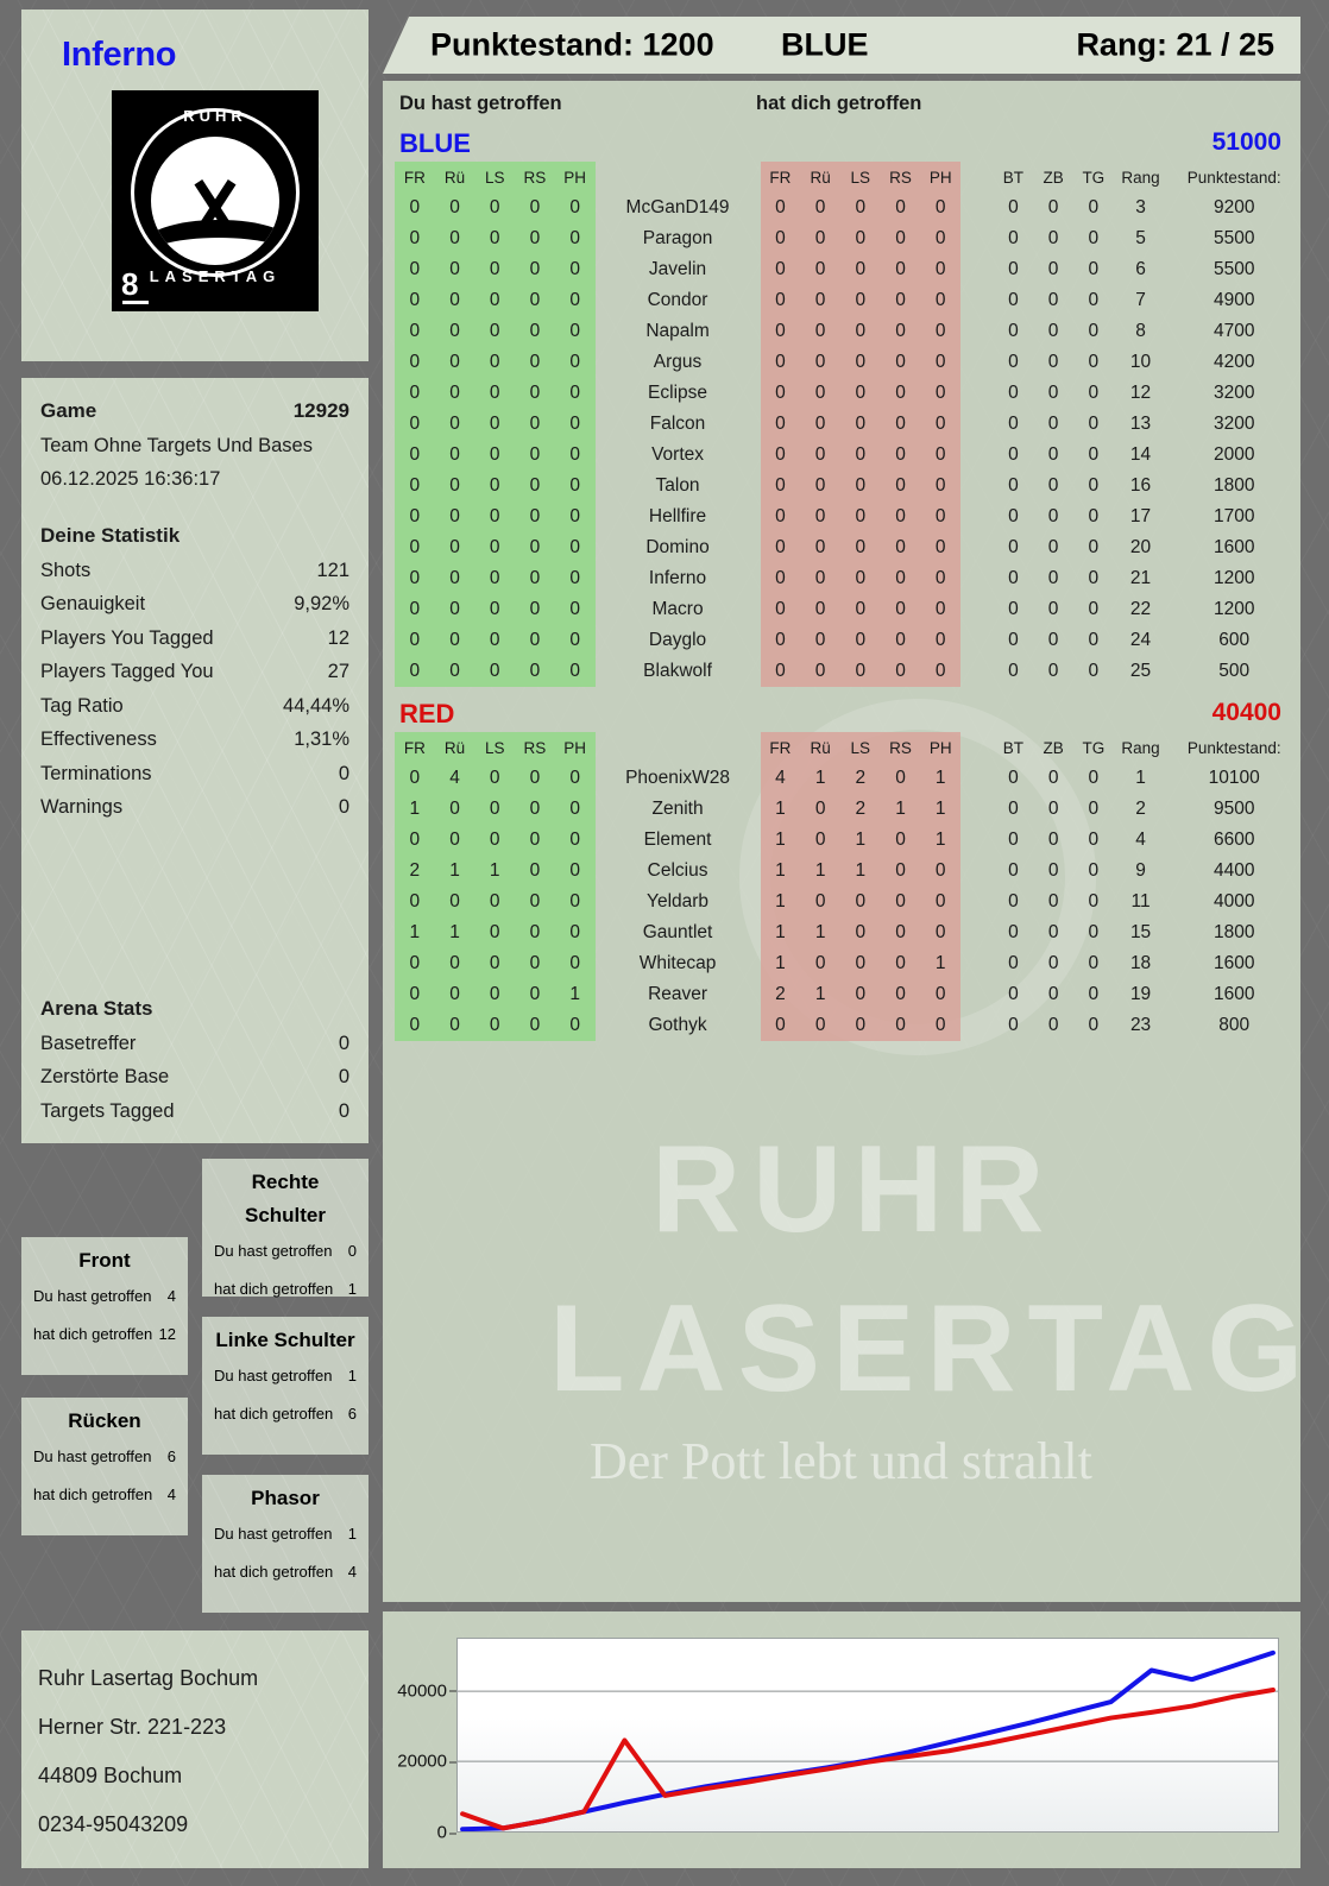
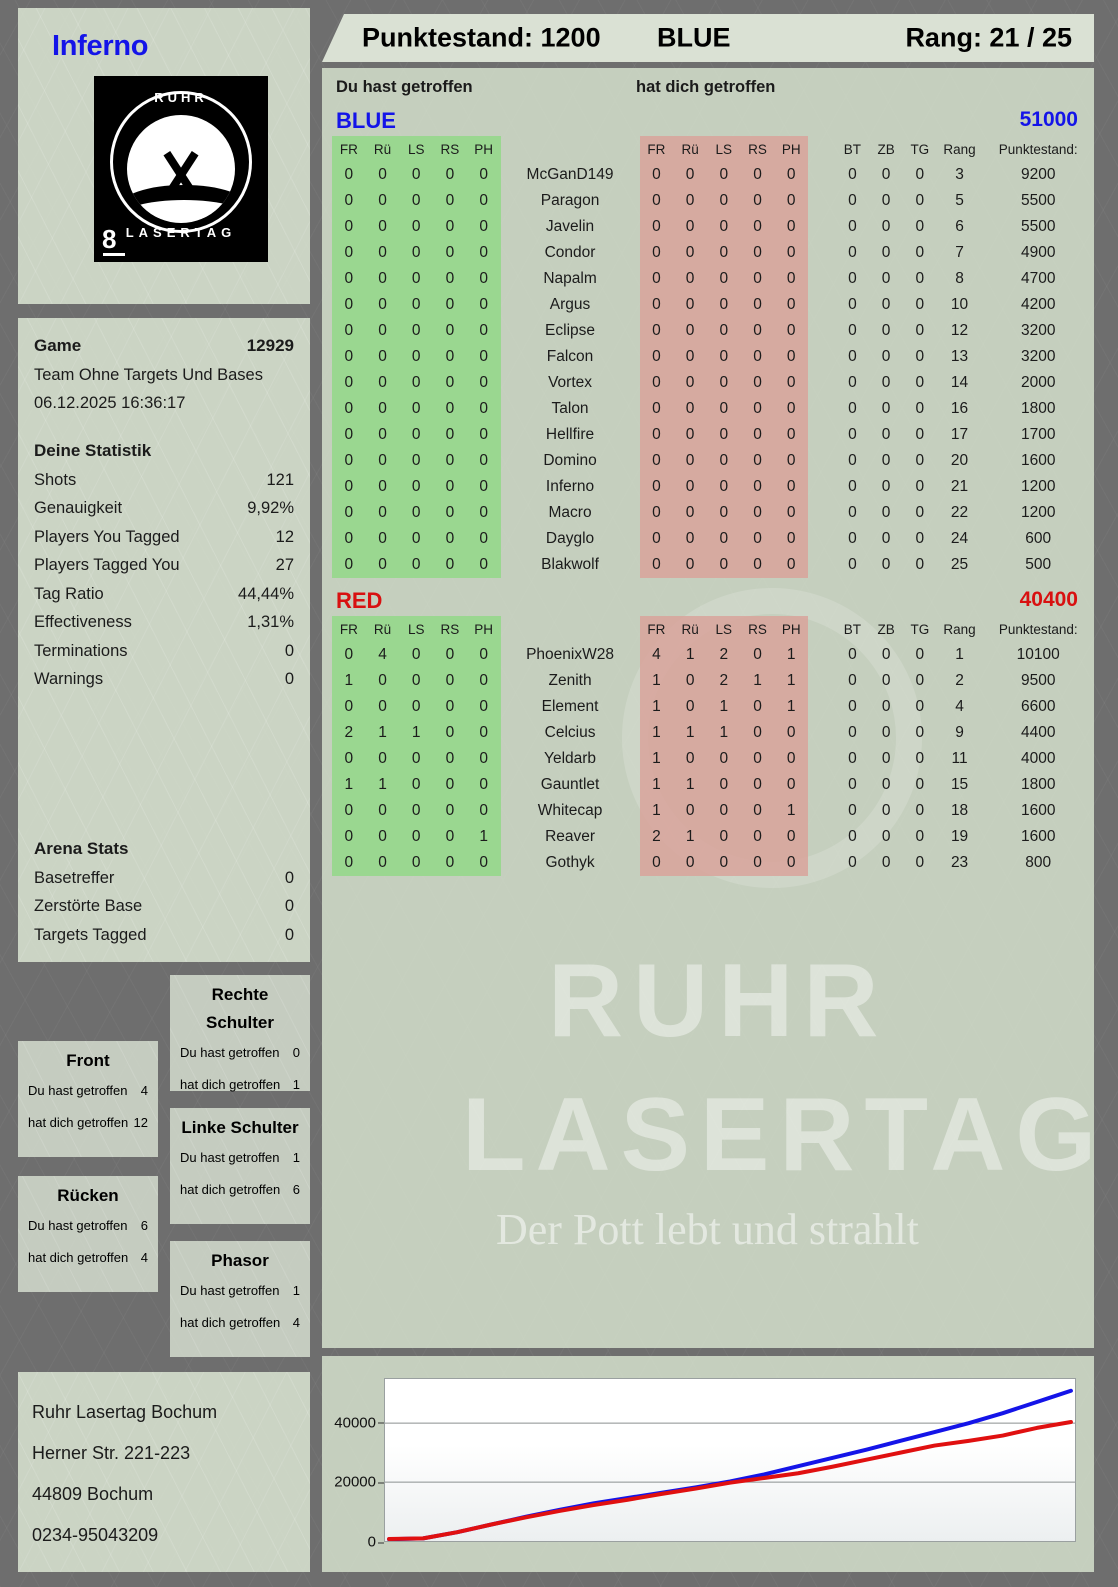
RED/0: 5000 -> 1000
RED/4: 26000 -> 8000
BLUE/17: 46000 -> 40000
